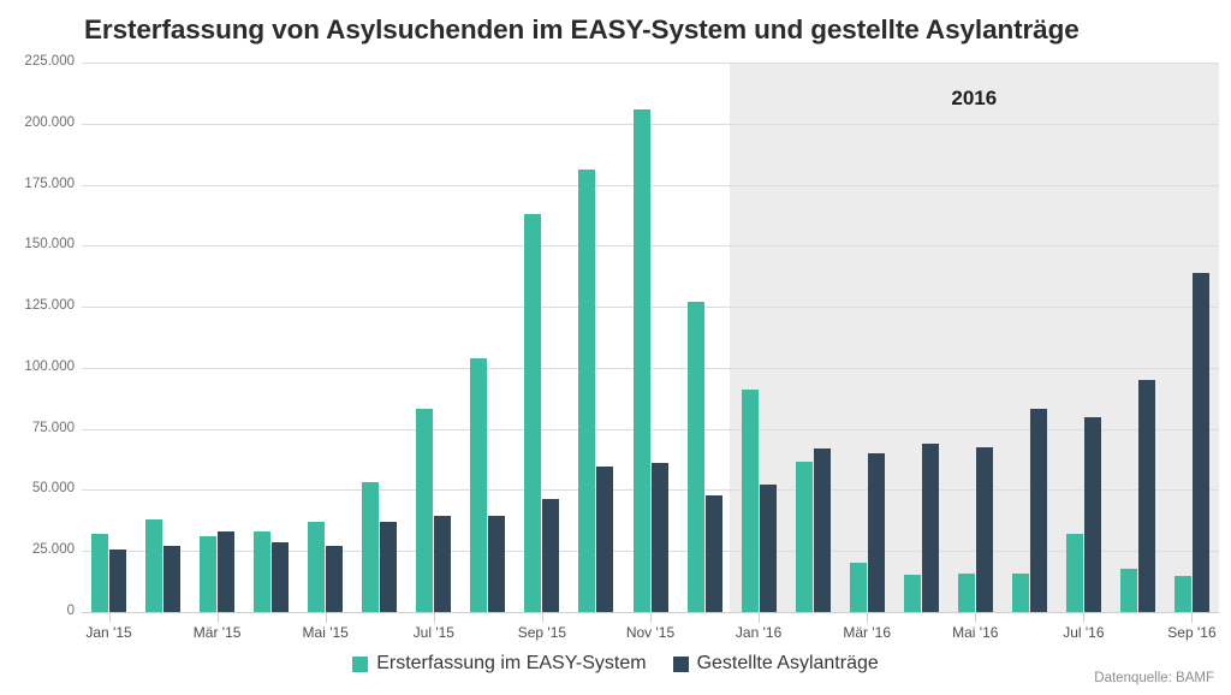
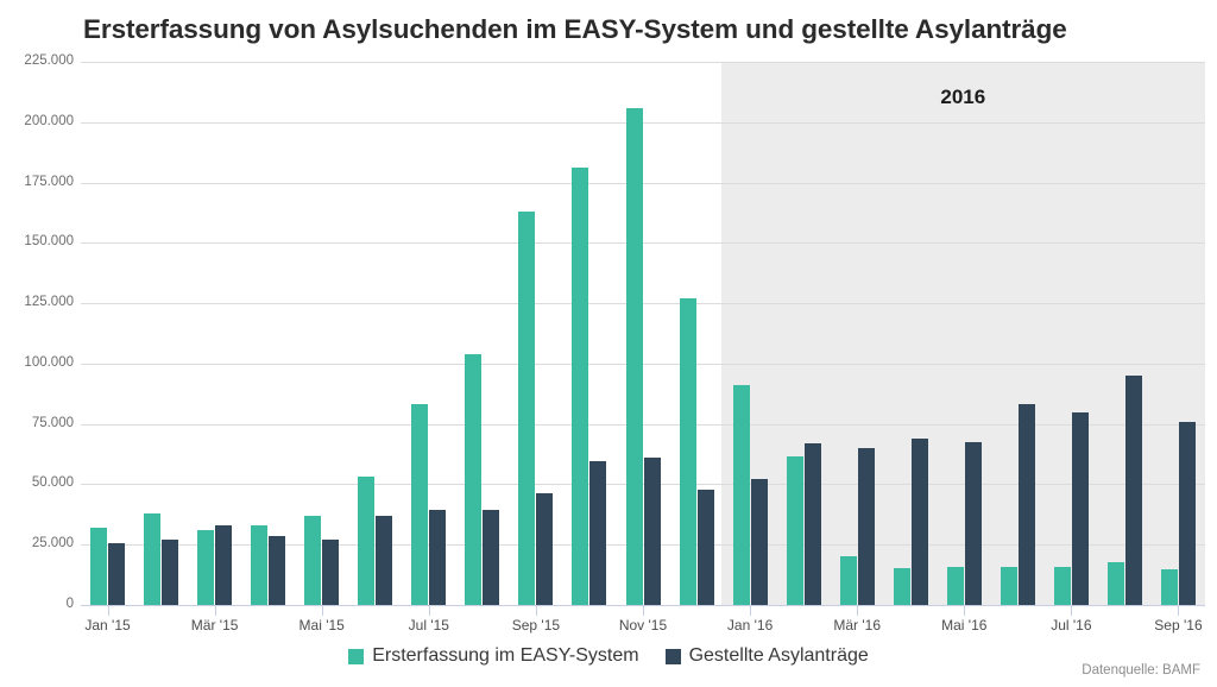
Ersterfassung im EASY-System/Jul '16: 32000 -> 16000
Gestellte Asylanträge/Sep '16: 139000 -> 76000
